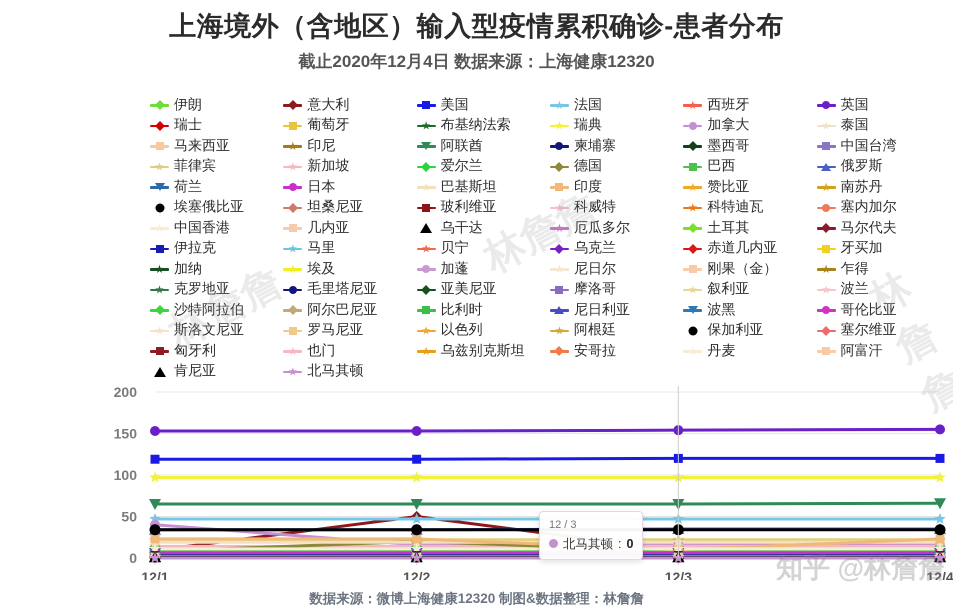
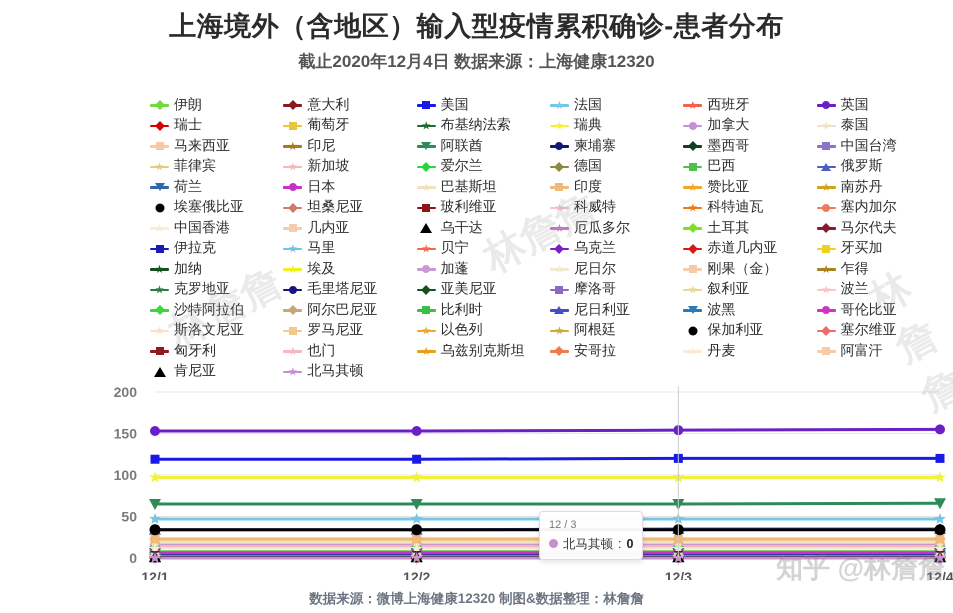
加拿大/12/1: 40 -> 20
意大利/12/2: 50 -> 10
德国/12/2: 20 -> 10
印度/12/3: 10 -> 20
